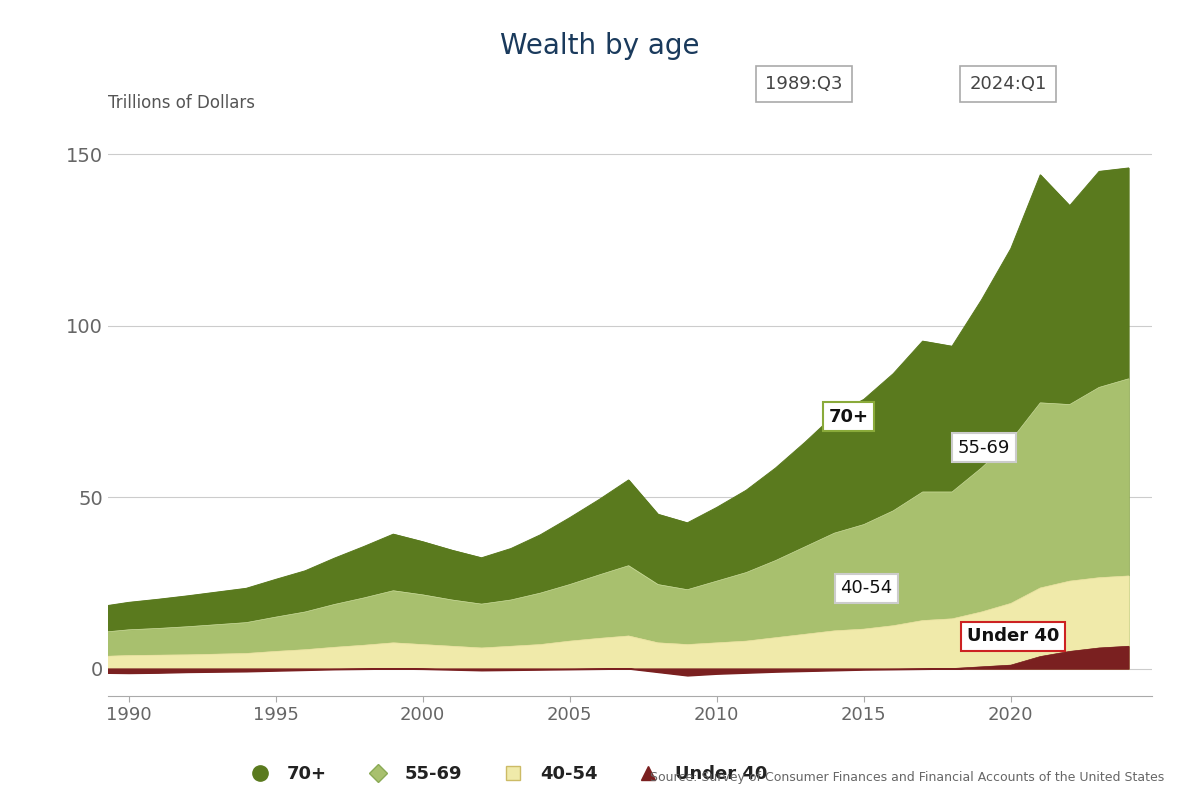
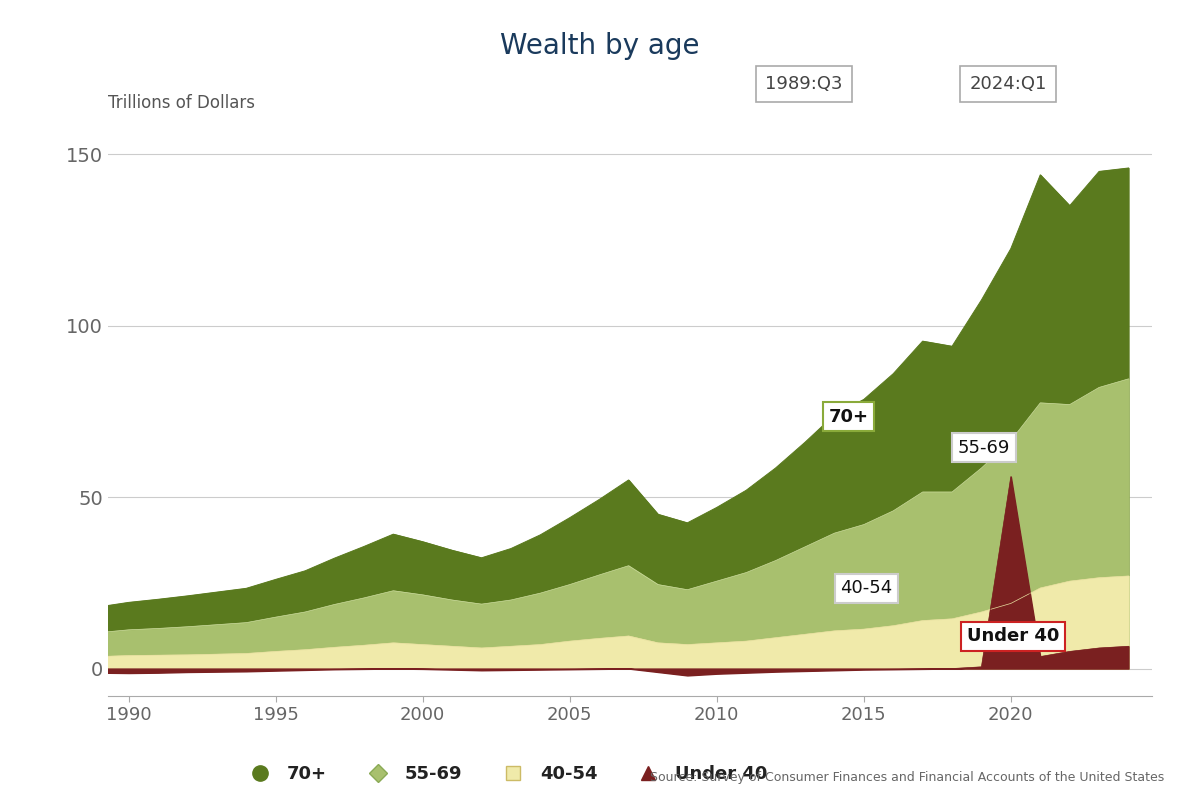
Under 40/2020: 1.0 -> 56.0
